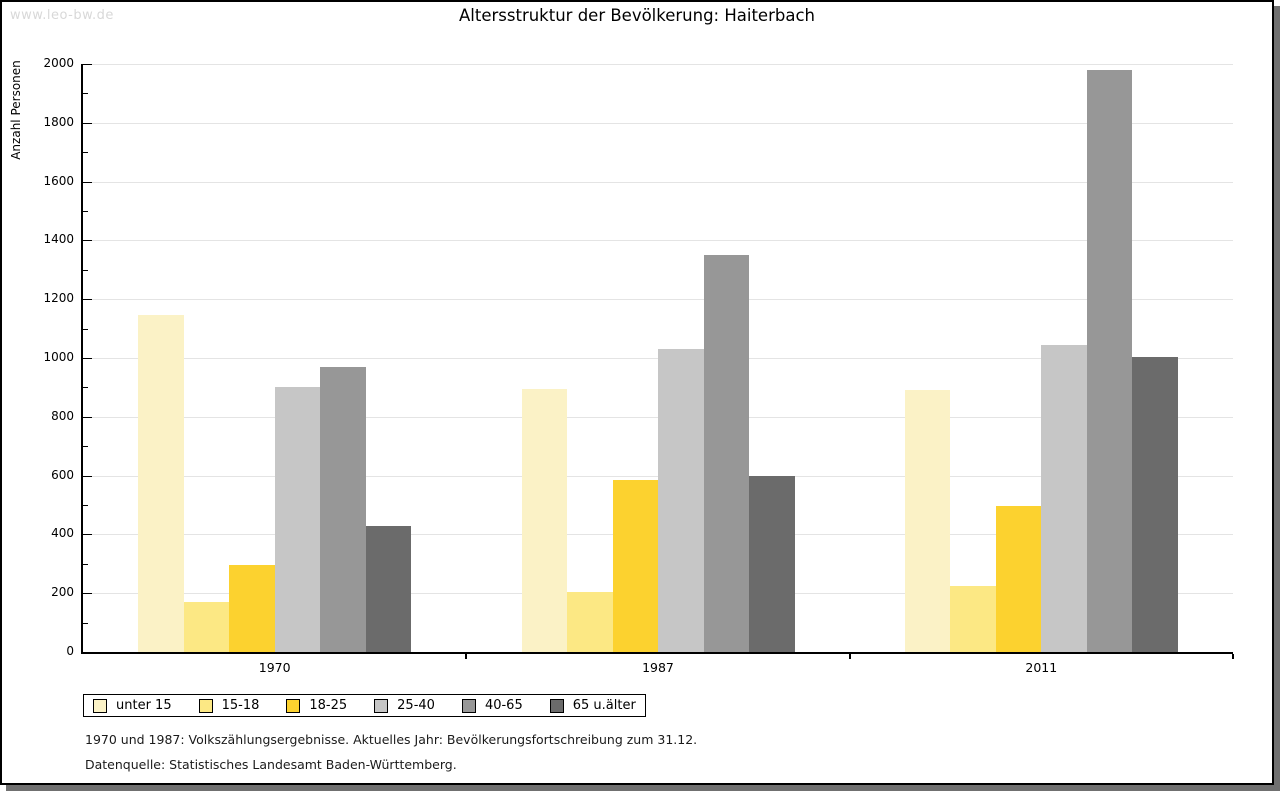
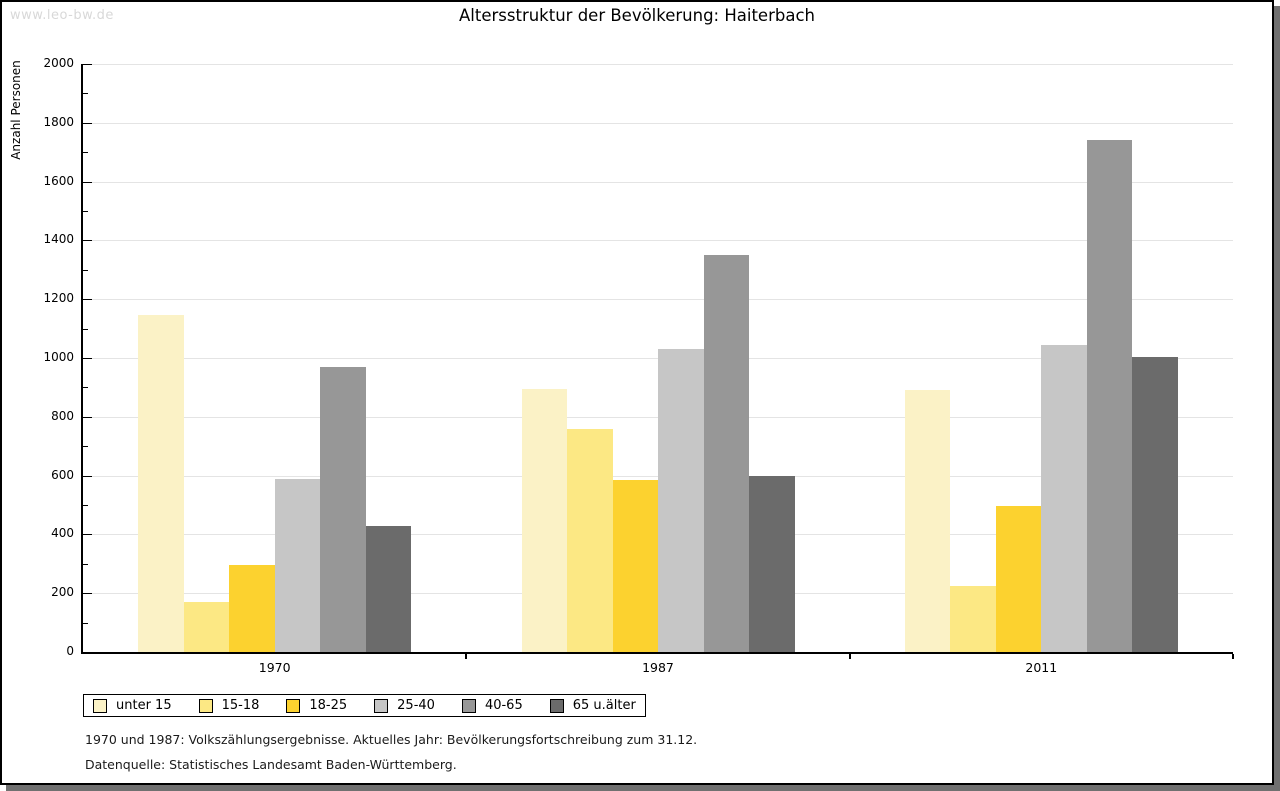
25-40/1970: 900 -> 590
15-18/1987: 200 -> 760
40-65/2011: 1980 -> 1740
